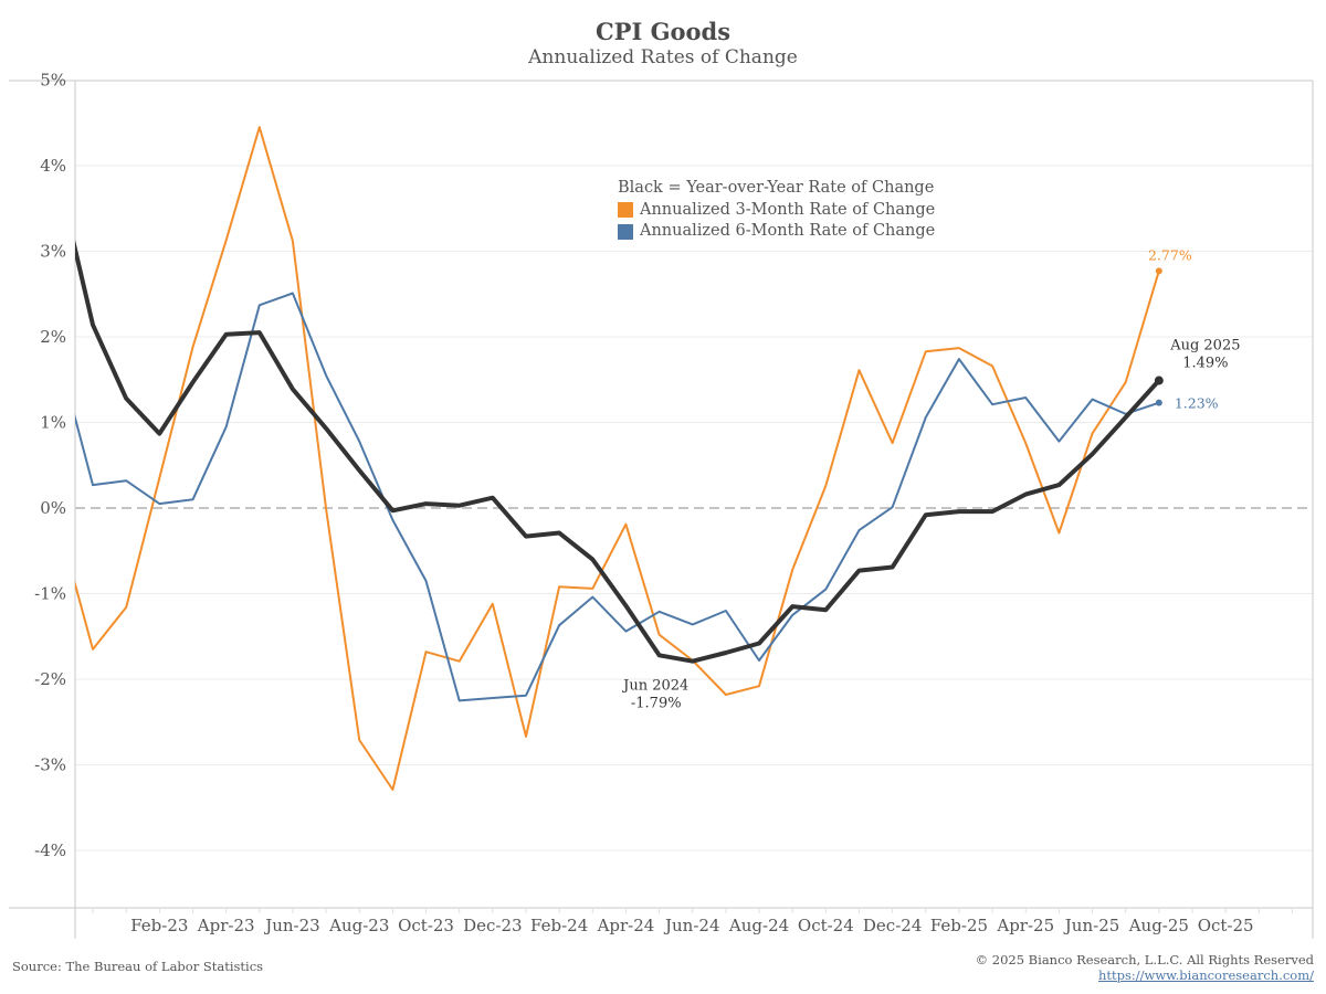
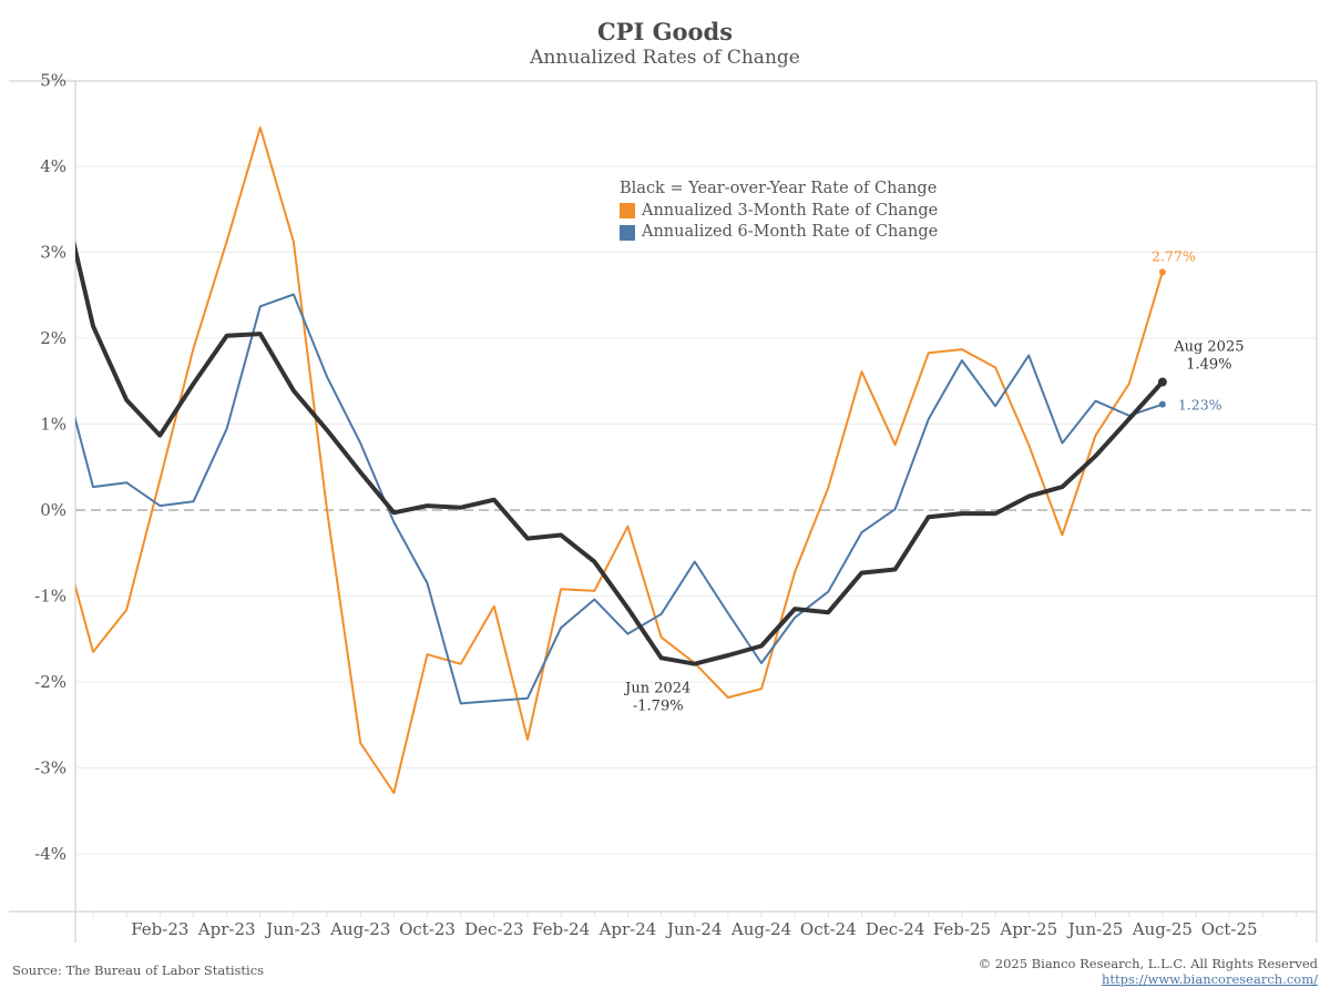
Annualized 6-Month Rate of Change/Jun-24: -1.4% -> -0.6%
Annualized 6-Month Rate of Change/Apr-25: 1.3% -> 1.8%
